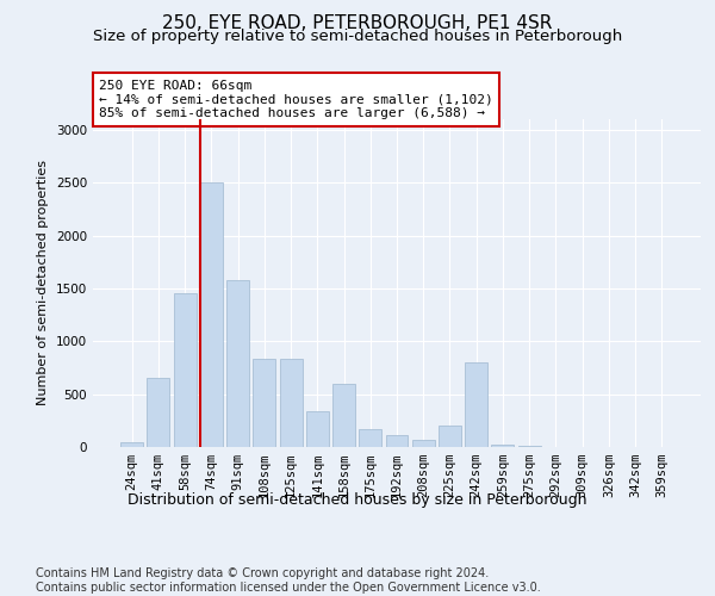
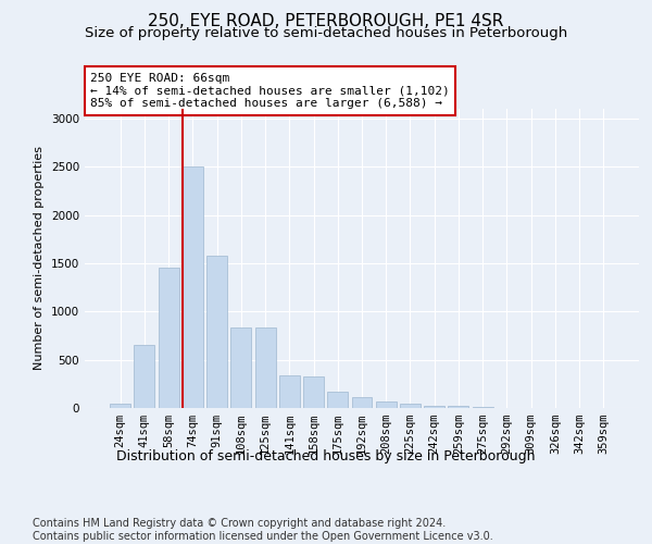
158sqm: 600 -> 320
225sqm: 200 -> 40
242sqm: 800 -> 20
